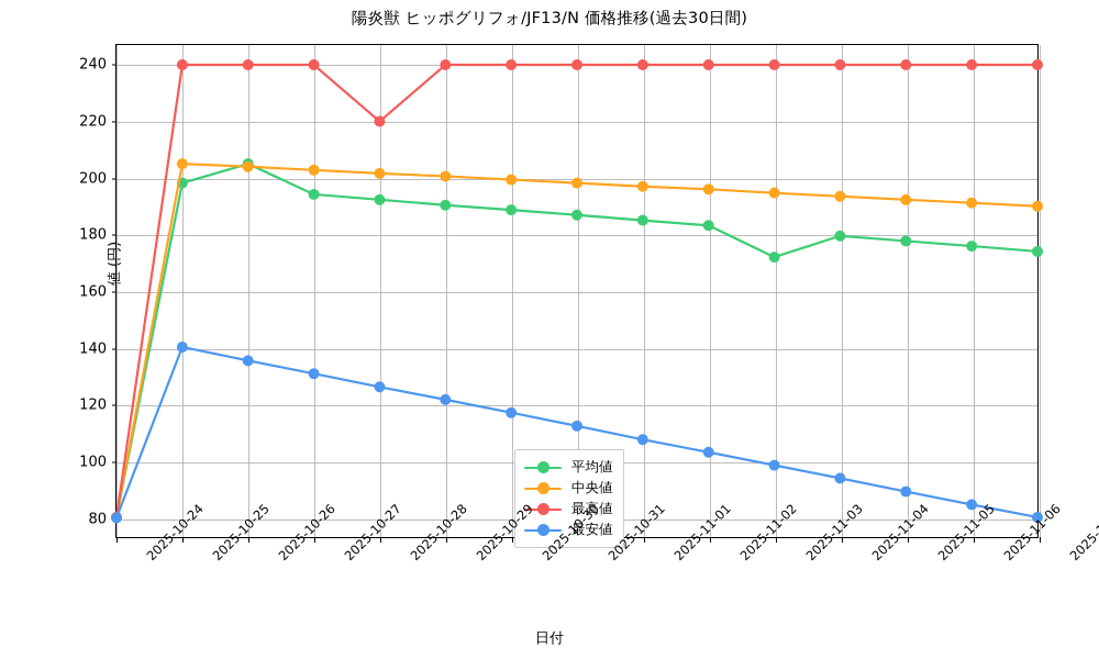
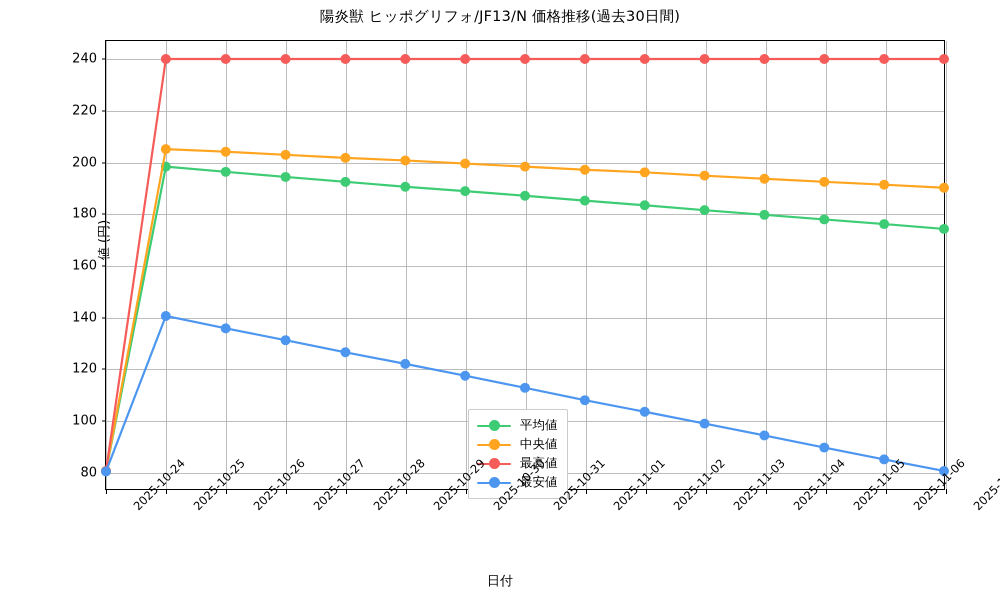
平均値/2025-10-26: 205 -> 196
最高値/2025-10-28: 220 -> 240
平均値/2025-11-03: 172 -> 181
